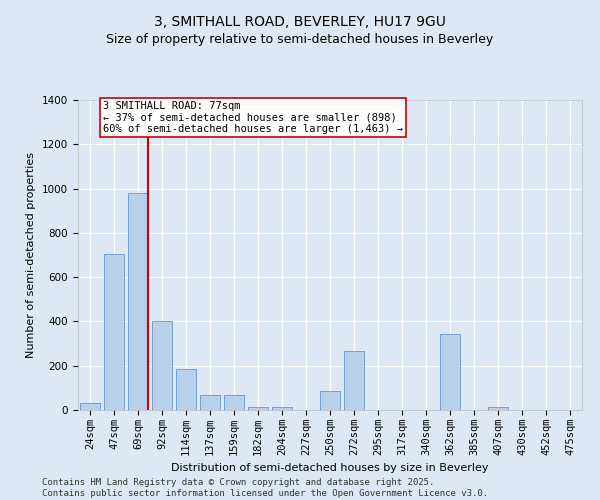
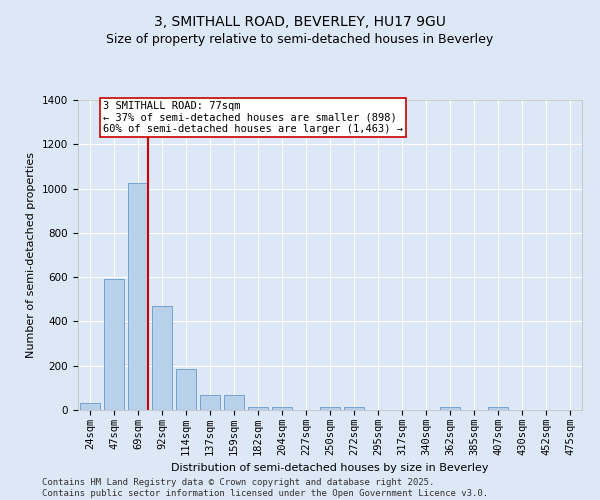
47sqm: 705 -> 590
69sqm: 980 -> 1025
92sqm: 400 -> 470
250sqm: 85 -> 15
272sqm: 265 -> 15
362sqm: 345 -> 15
